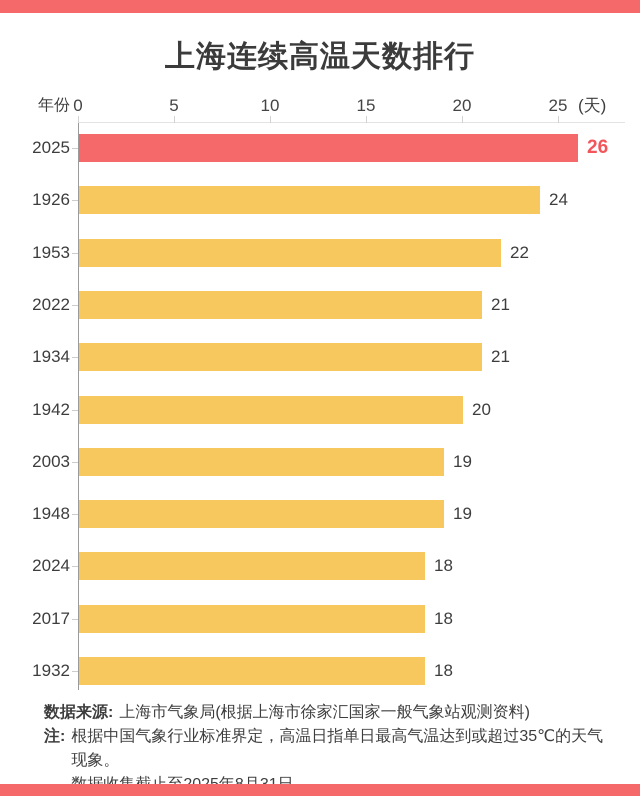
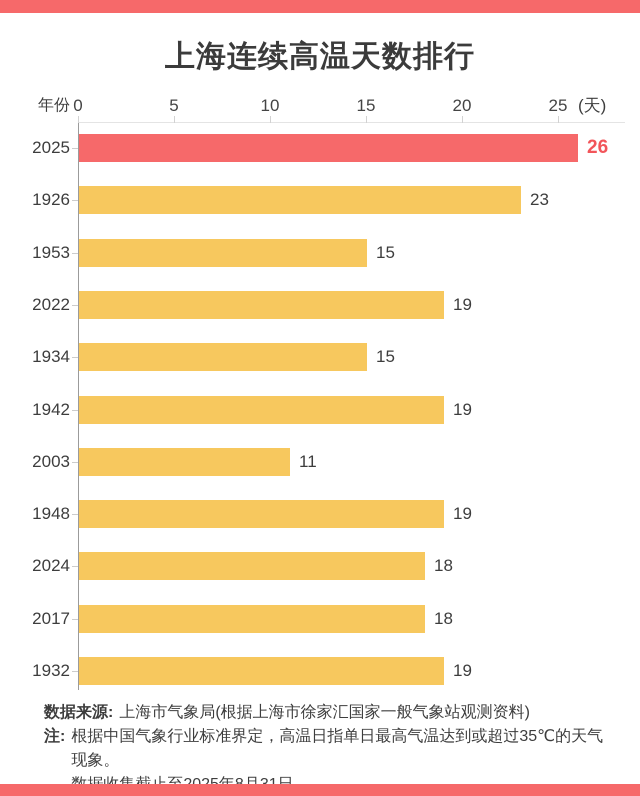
1926: 24 -> 23
1953: 22 -> 15
2022: 21 -> 19
1934: 21 -> 15
1942: 20 -> 19
2003: 19 -> 11
1932: 18 -> 19
